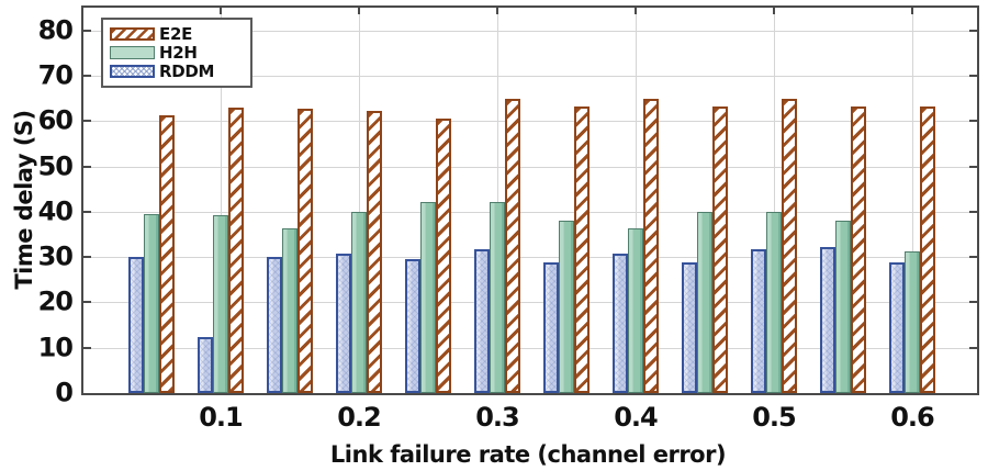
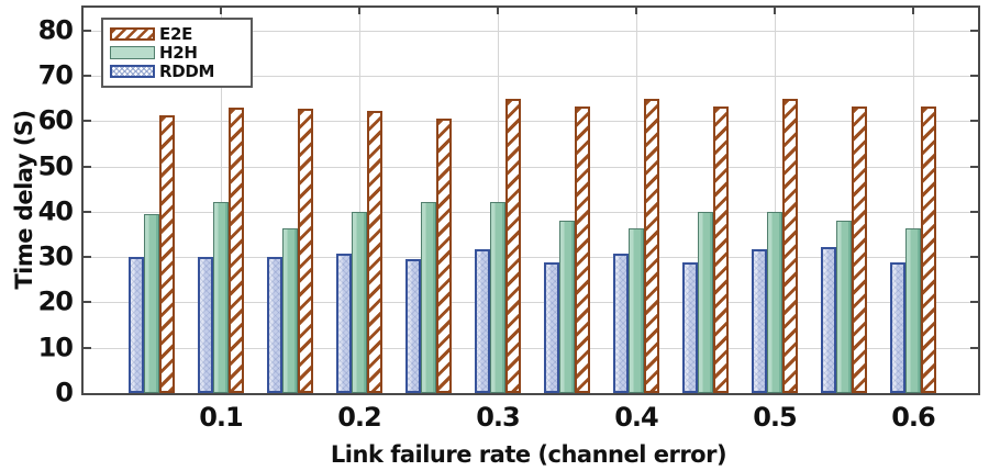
H2H/0.1: 39 -> 42
RDDM/0.1: 12 -> 30
H2H/0.6: 31 -> 36
